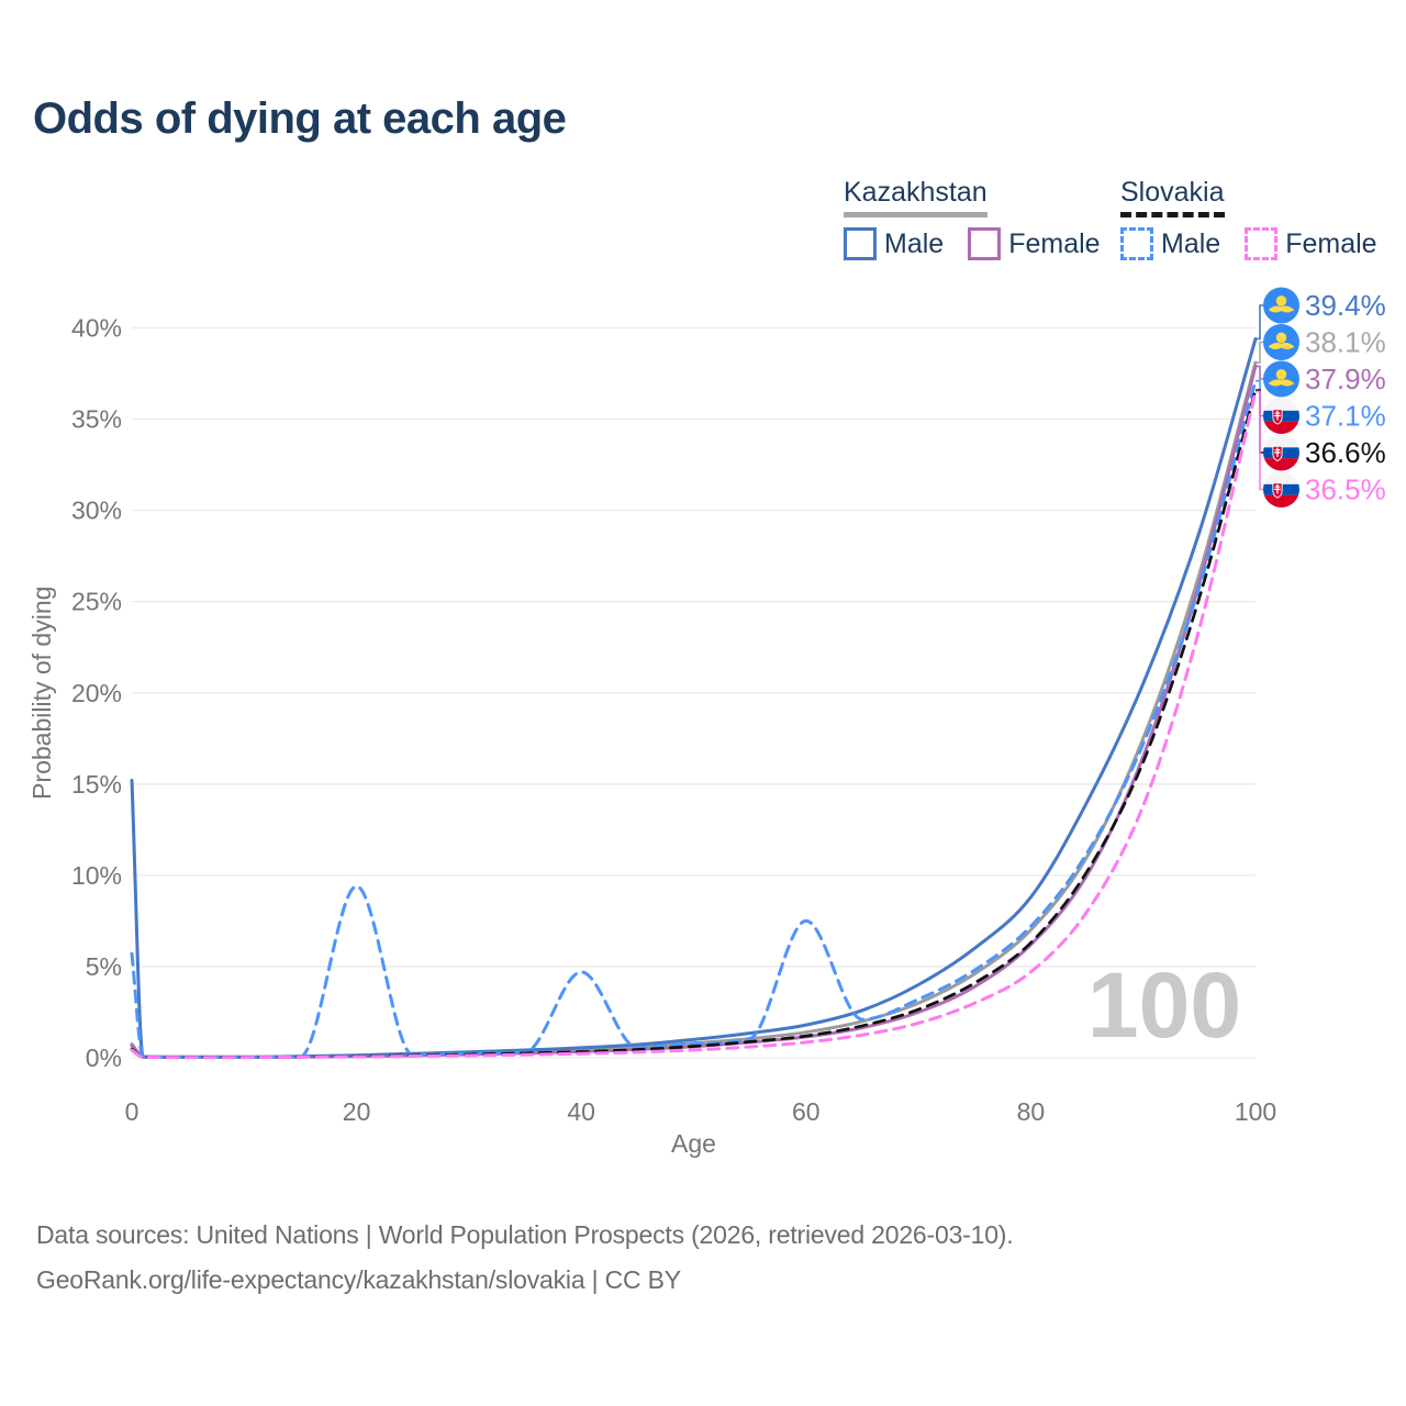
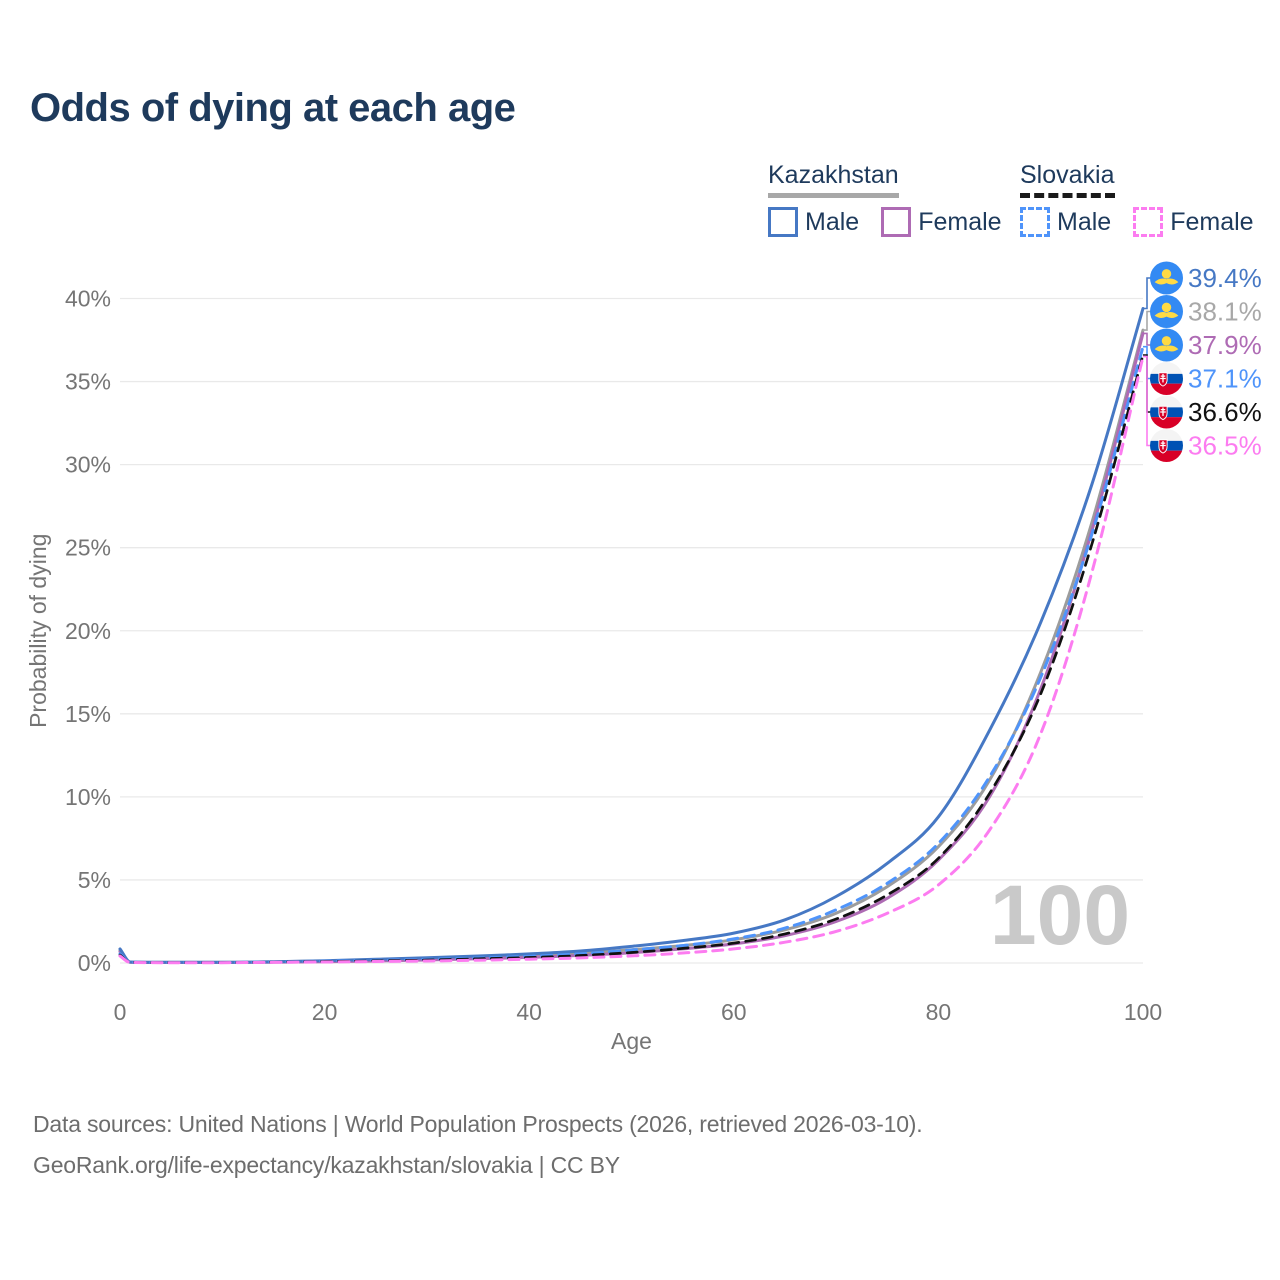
Kazakhstan Male/0: 15.2% -> 0.8%
Slovakia Male/0: 5.7% -> 0.6%
Slovakia Male/20: 9.4% -> 0.1%
Slovakia Male/40: 4.7% -> 0.4%
Slovakia Male/60: 7.5% -> 1.4%
